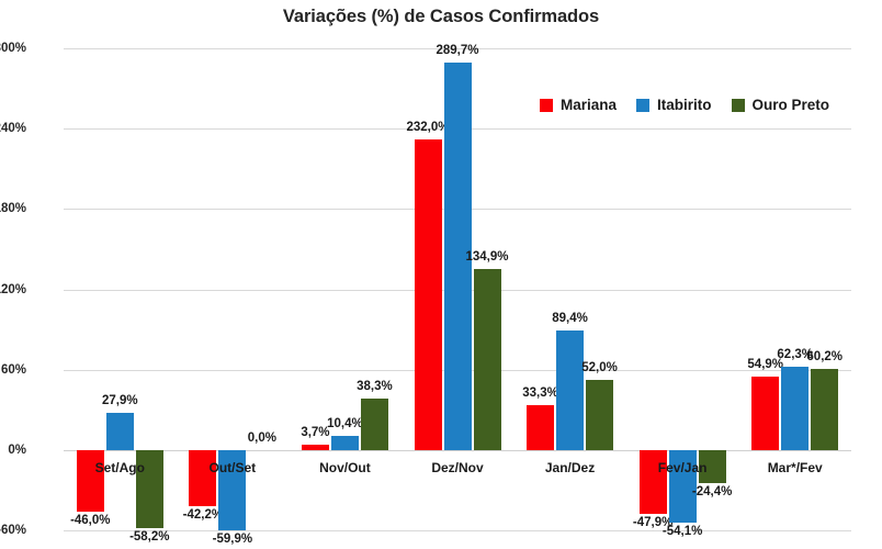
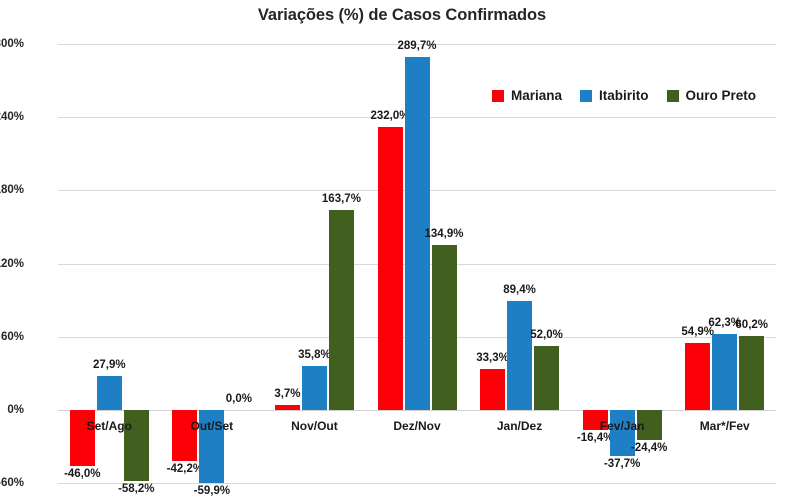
Itabirito/Nov/Out: 10,4% -> 35,8%
Ouro Preto/Nov/Out: 38,3% -> 163,7%
Mariana/Fev/Jan: -47,9% -> -16,4%
Itabirito/Fev/Jan: -54,1% -> -37,7%
